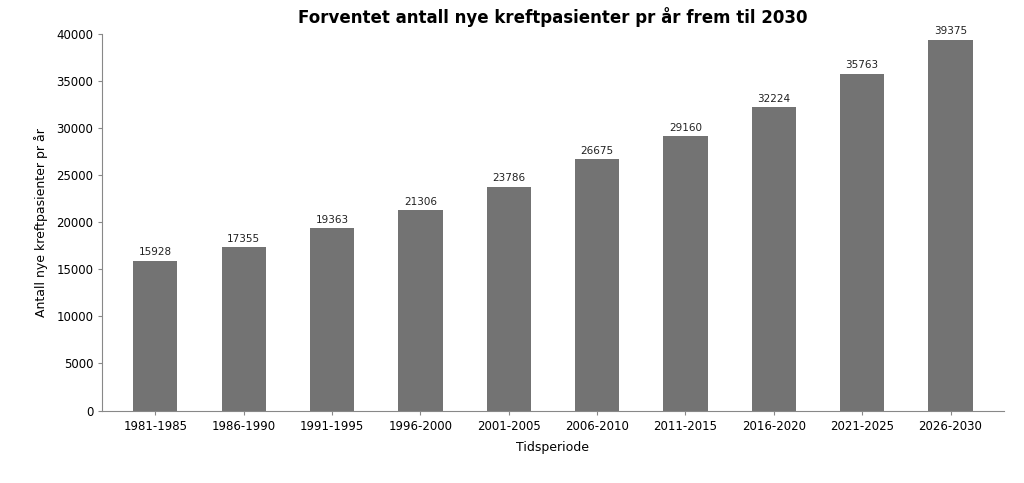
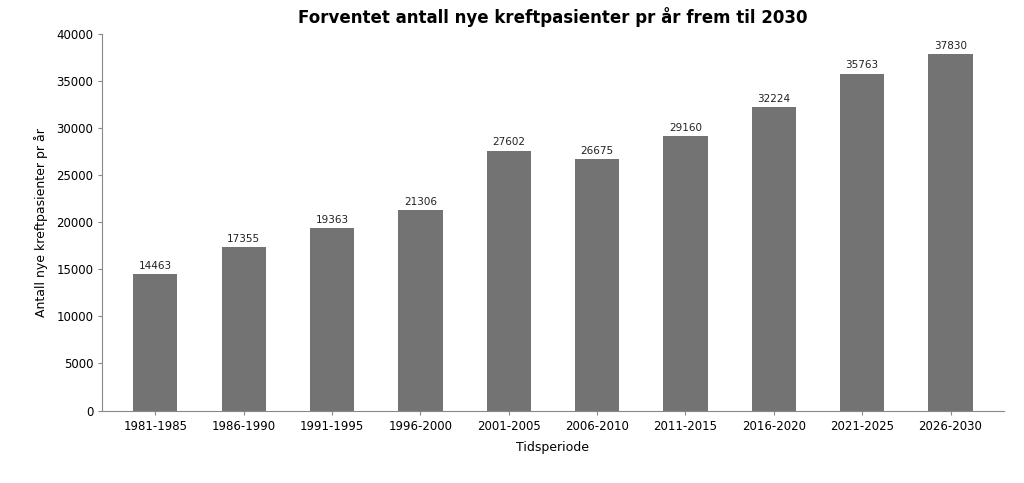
1981-1985: 15928 -> 14463
2001-2005: 23786 -> 27602
2026-2030: 39375 -> 37830
